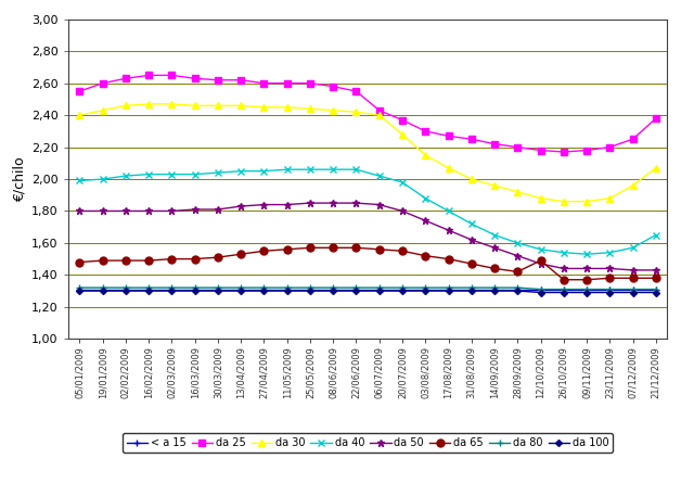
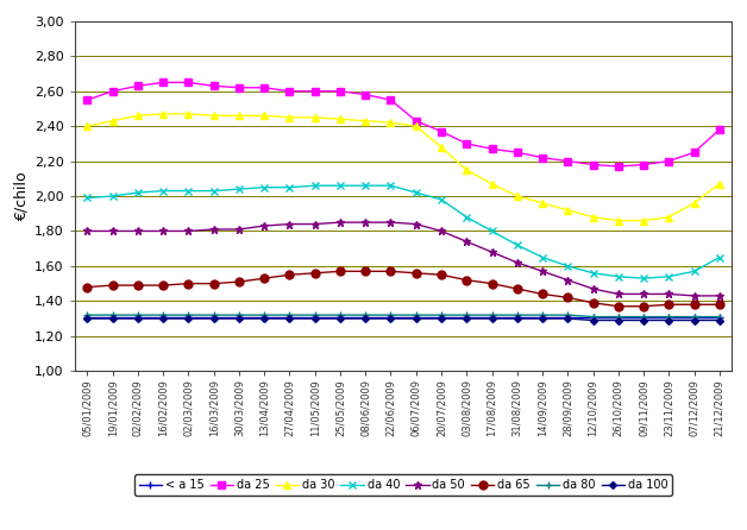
da 65/12/10/2009: 1,49 -> 1,39
